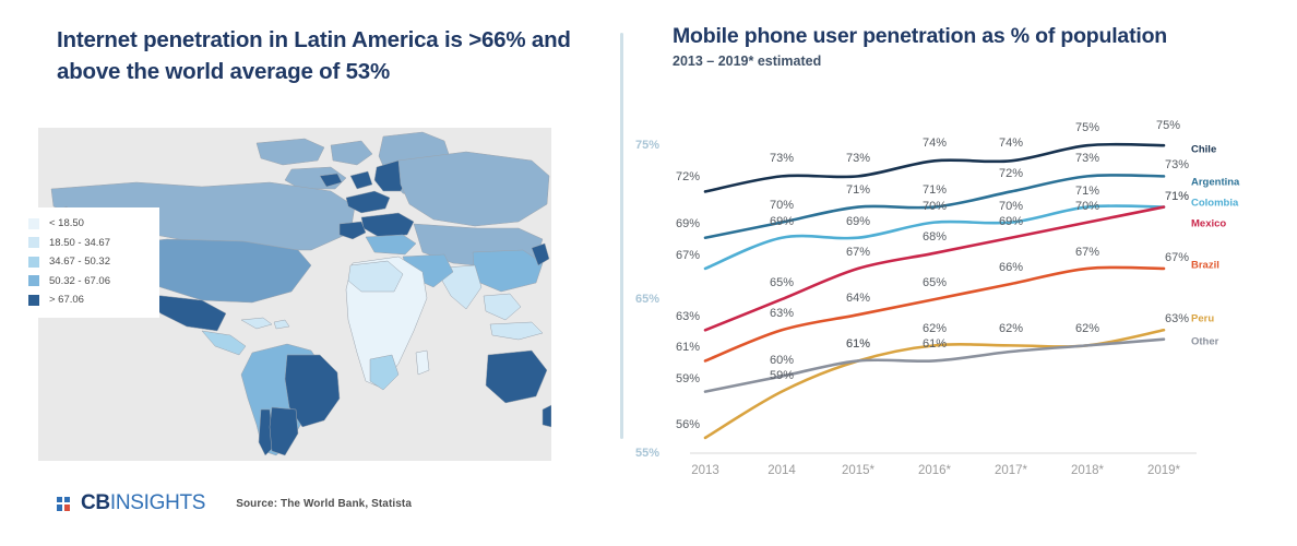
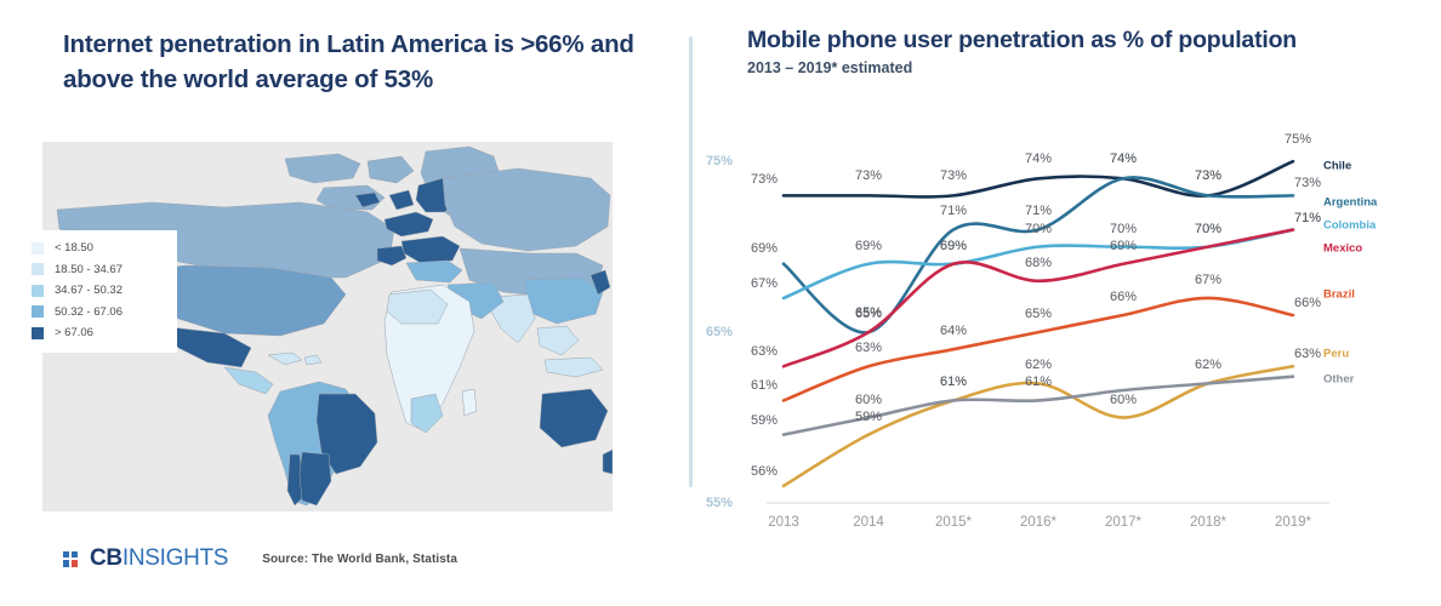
Chile/2013: 72% -> 73%
Argentina/2014: 70% -> 65%
Mexico/2015*: 67% -> 69%
Argentina/2017*: 72% -> 74%
Peru/2017*: 62% -> 60%
Chile/2018*: 75% -> 73%
Colombia/2018*: 71% -> 70%
Brazil/2019*: 67% -> 66%
